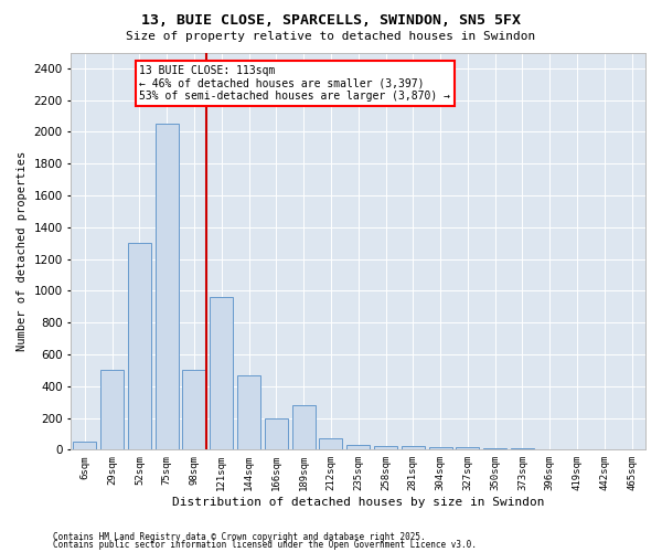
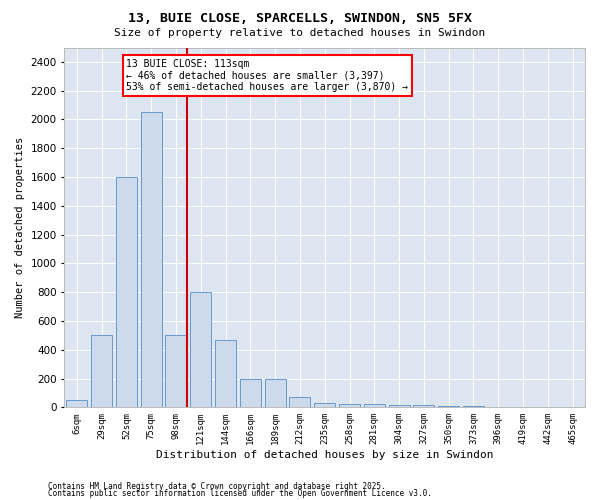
52sqm: 1300 -> 1600
121sqm: 960 -> 800
189sqm: 280 -> 200
